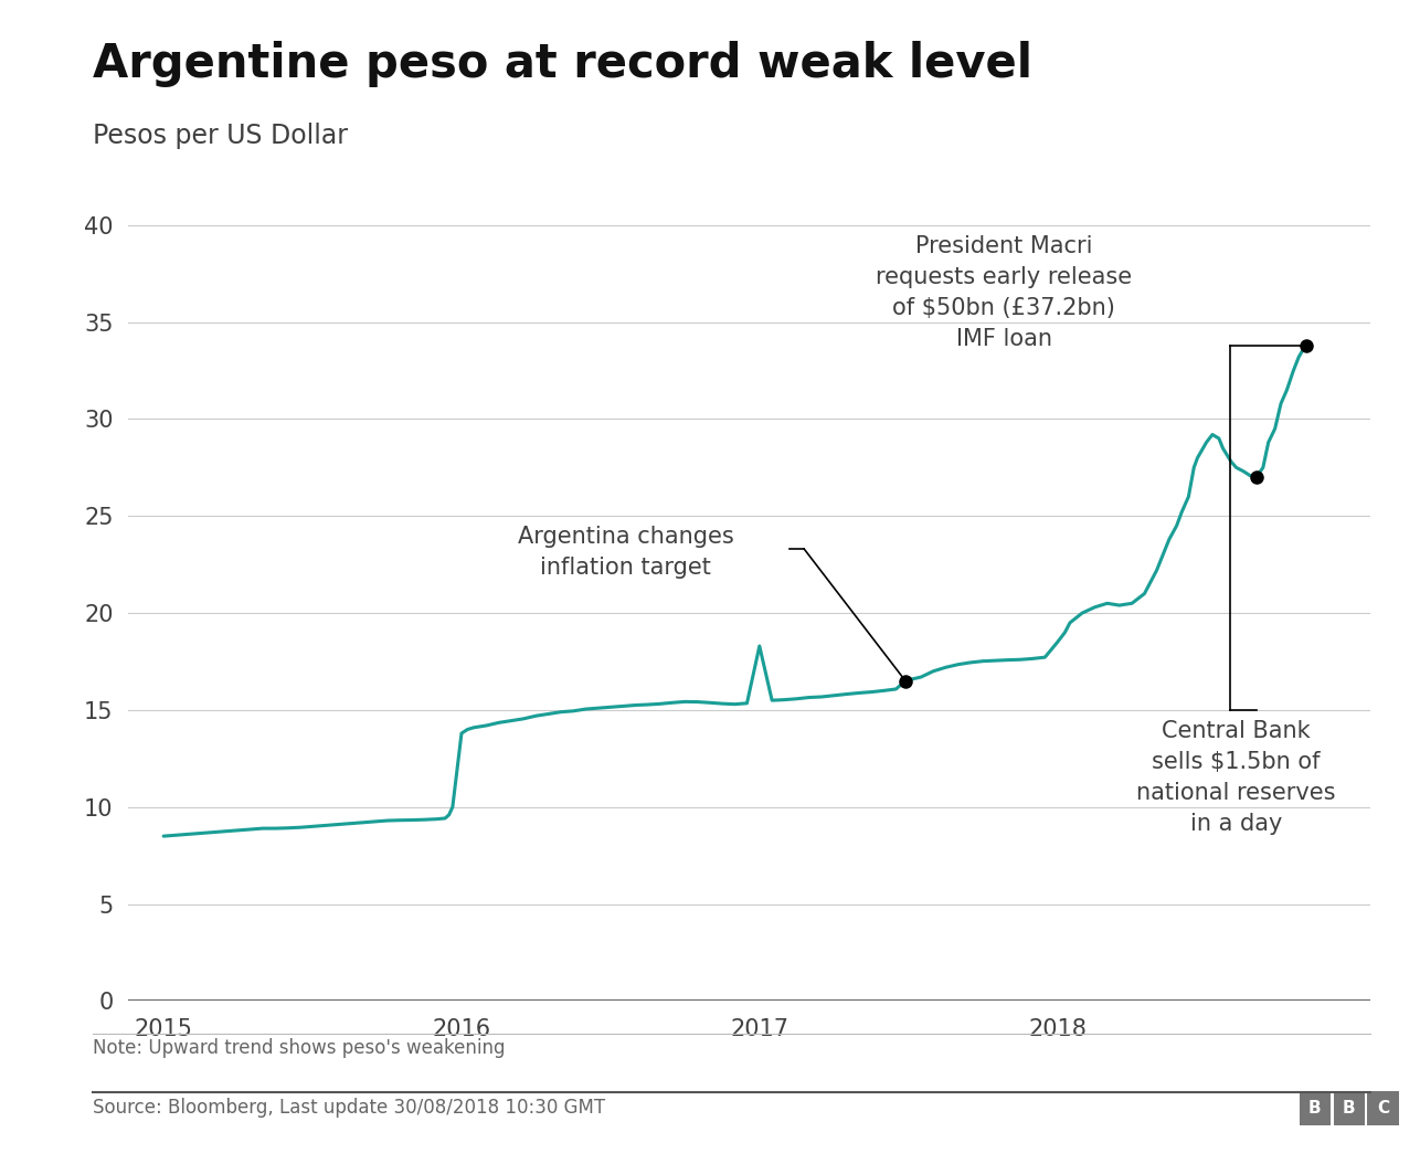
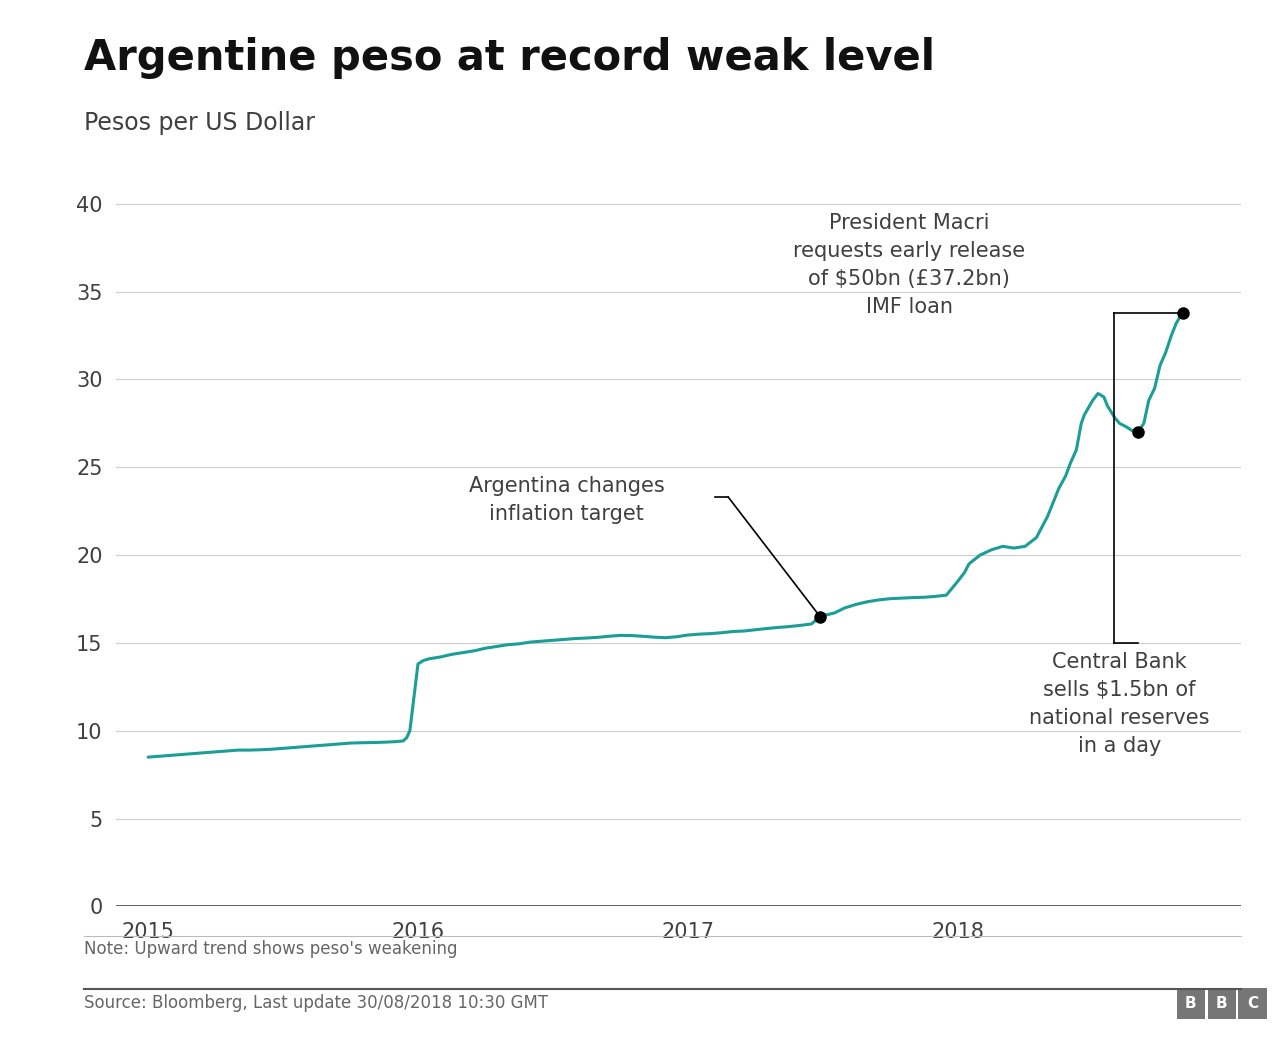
2017: 18.3 -> 15.4
